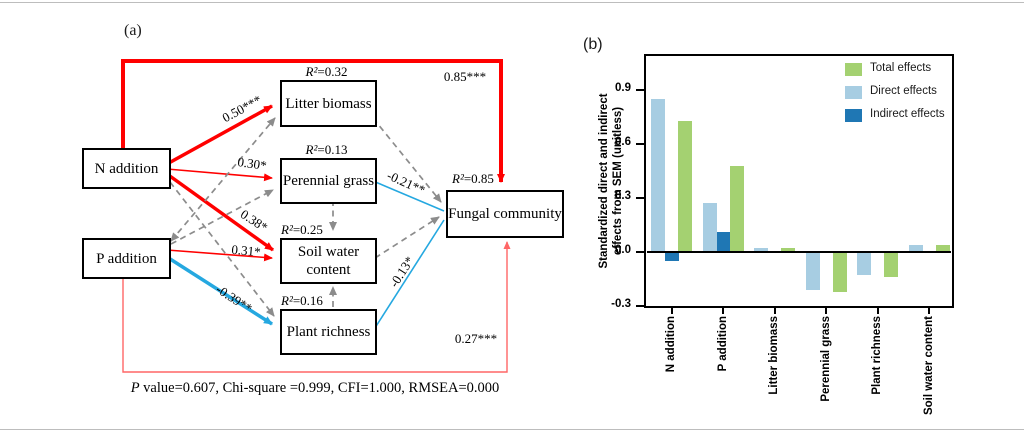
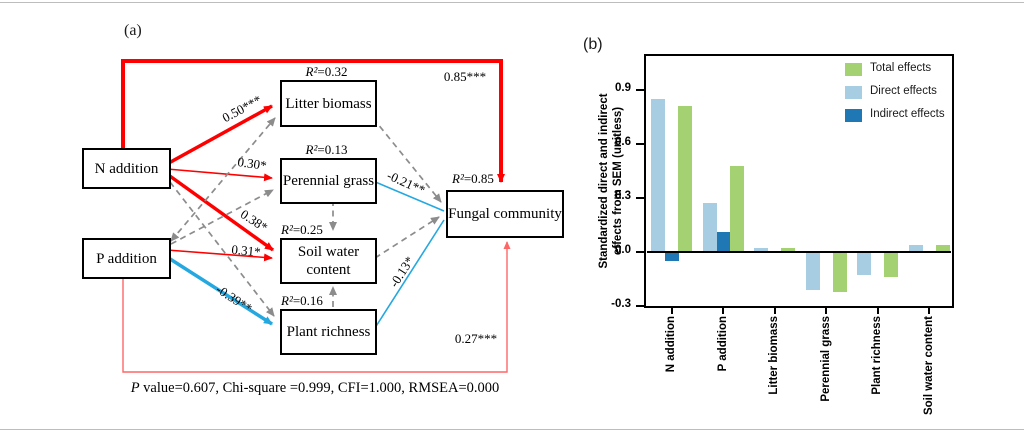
Total effects/N addition: 0.73 -> 0.81
